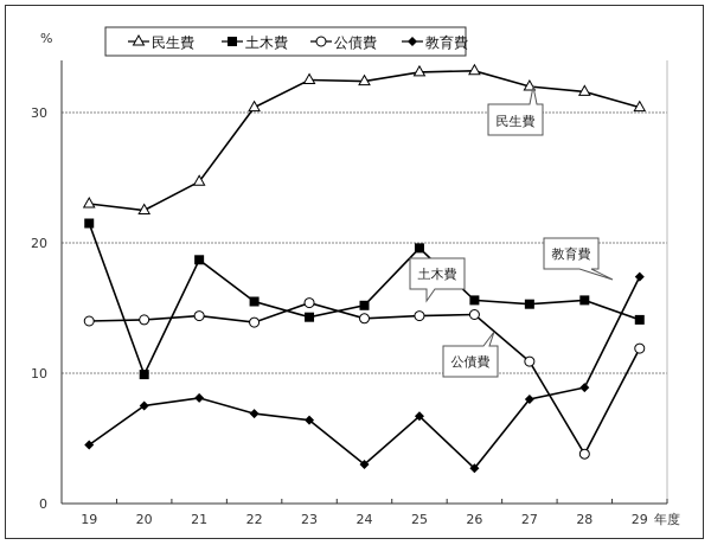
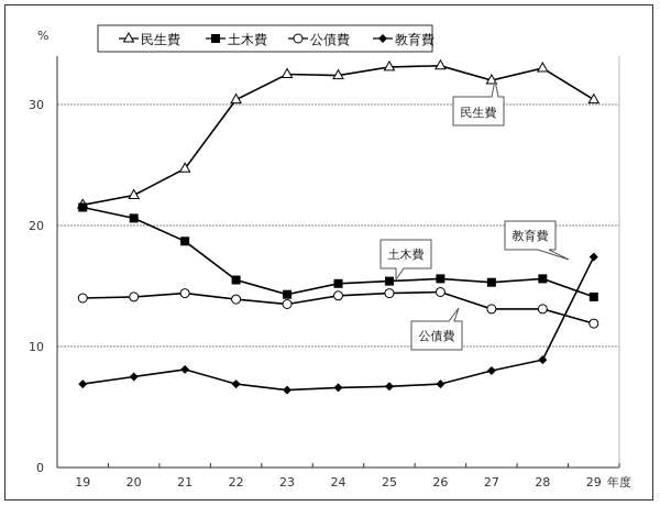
民生費/19: 23.0 -> 21.7
教育費/19: 4.5 -> 6.9
土木費/20: 9.9 -> 20.6
公債費/23: 15.4 -> 13.5
教育費/24: 3.0 -> 6.6
土木費/25: 19.6 -> 15.4
教育費/26: 2.7 -> 6.9
公債費/27: 10.9 -> 13.1
民生費/28: 31.6 -> 33.0
公債費/28: 3.8 -> 13.1
